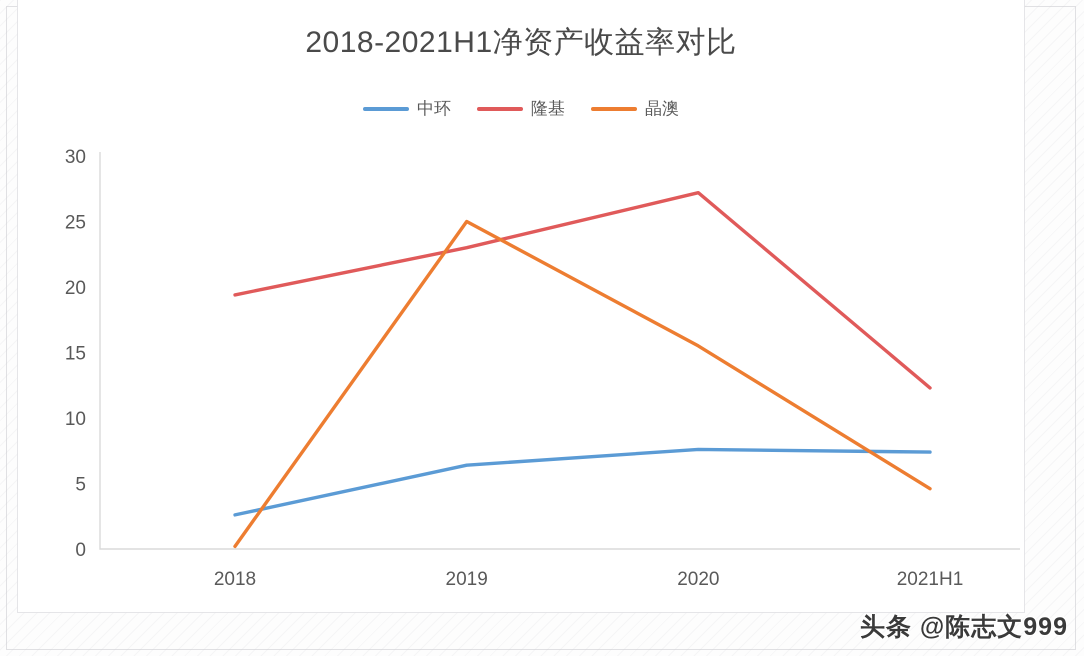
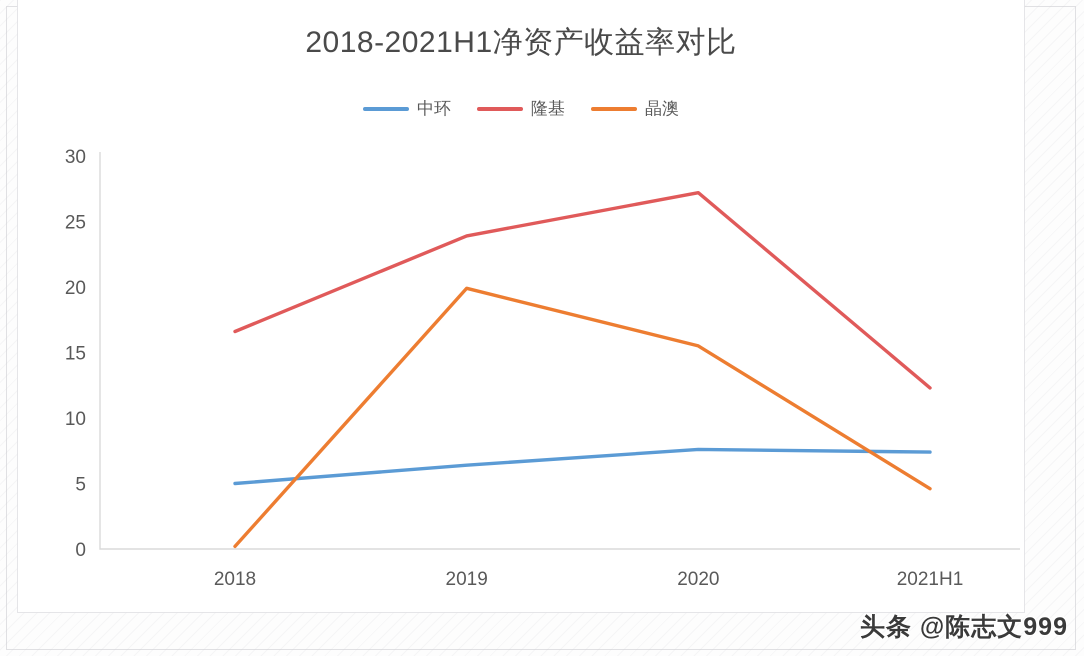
中环/2018: 2.6 -> 5.0
隆基/2018: 19.4 -> 16.6
隆基/2019: 23.0 -> 23.9
晶澳/2019: 25.0 -> 19.9
